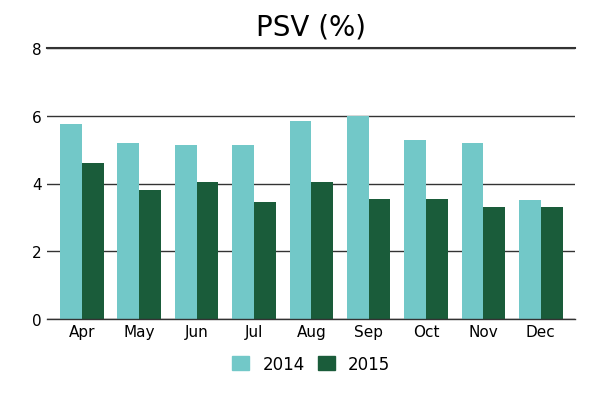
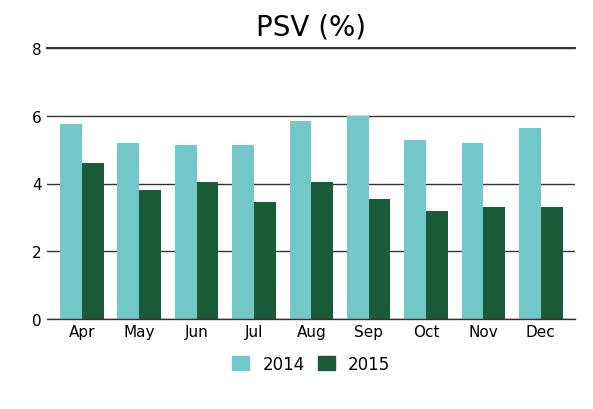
2015/Oct: 3.55 -> 3.20
2014/Dec: 3.50 -> 5.65
